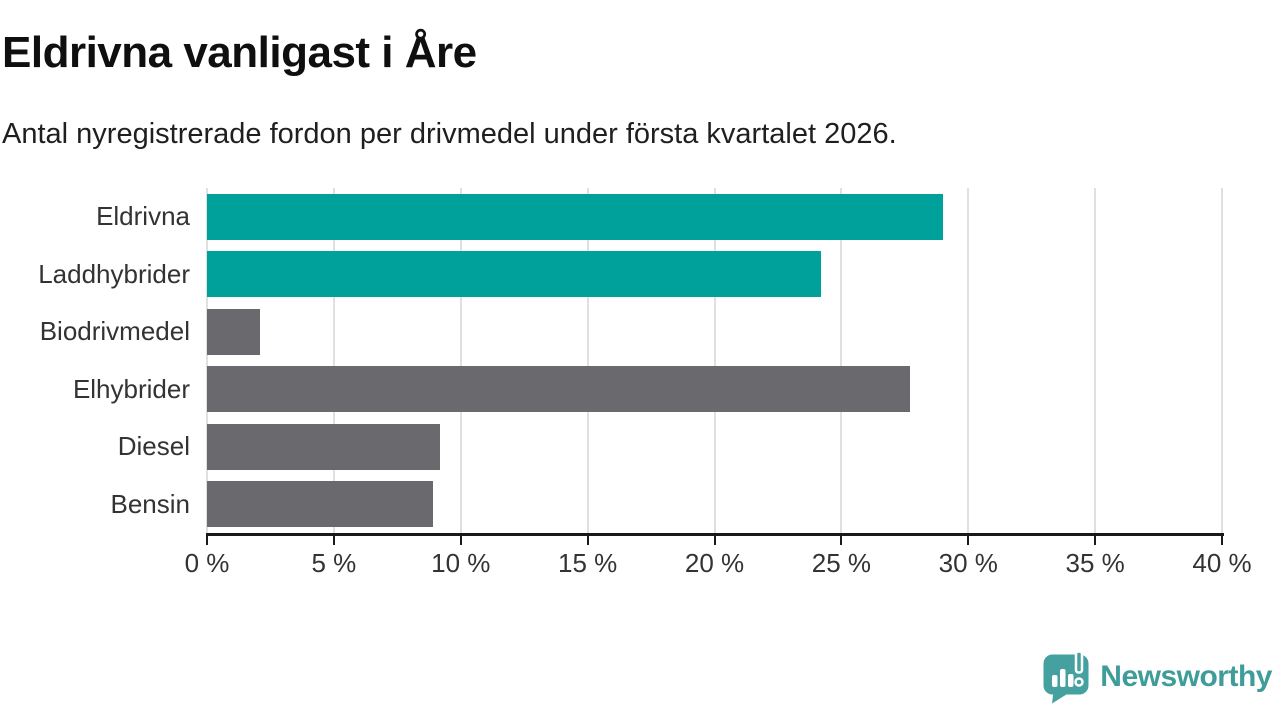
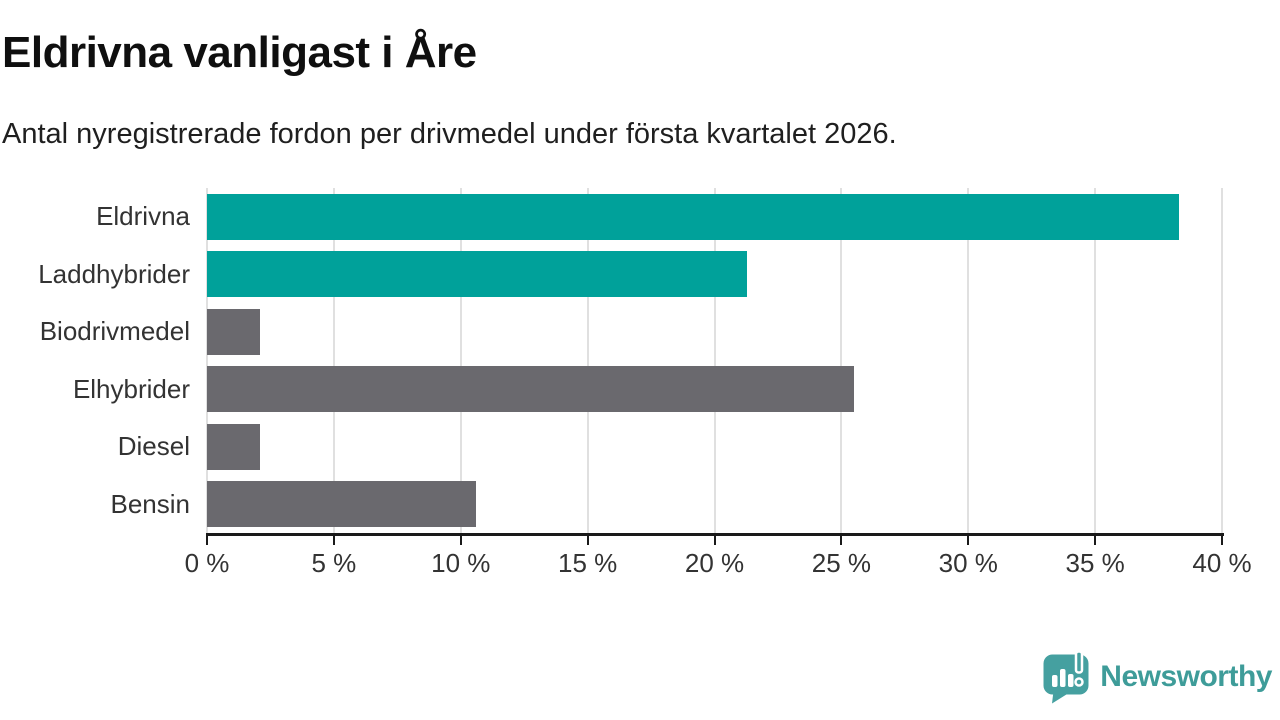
Eldrivna: 29.0% -> 38.3%
Laddhybrider: 24.2% -> 21.3%
Elhybrider: 27.7% -> 25.5%
Diesel: 9.2% -> 2.1%
Bensin: 8.9% -> 10.6%
